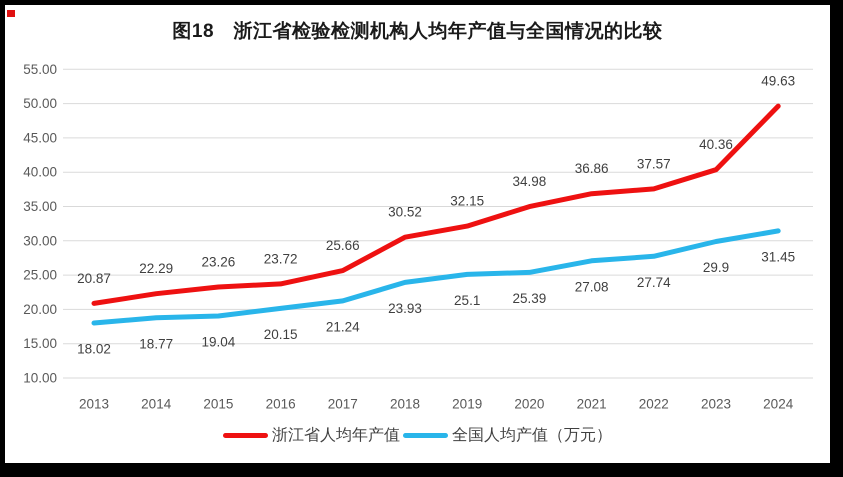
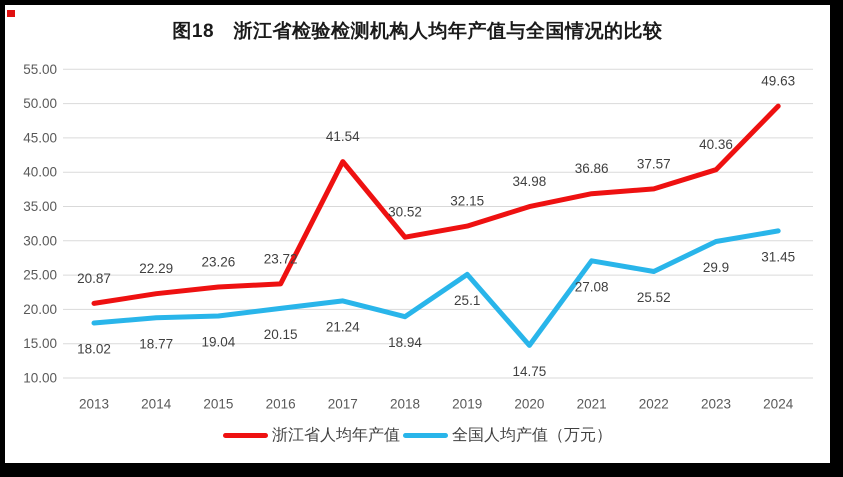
浙江省人均年产值/2017: 25.66 -> 41.54
全国人均产值（万元）/2018: 23.93 -> 18.94
全国人均产值（万元）/2020: 25.39 -> 14.75
全国人均产值（万元）/2022: 27.74 -> 25.52
